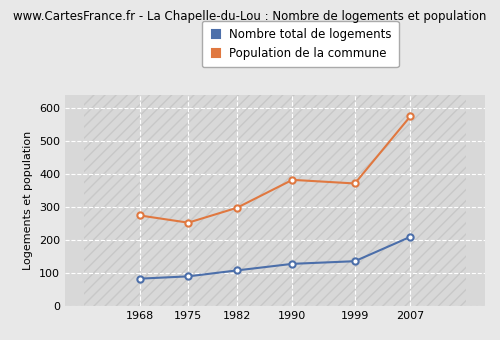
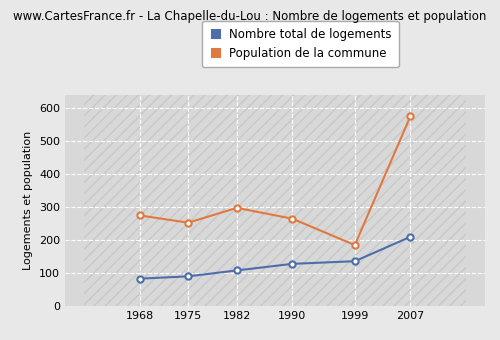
Population de la commune/1990: 383 -> 265
Population de la commune/1999: 372 -> 185
